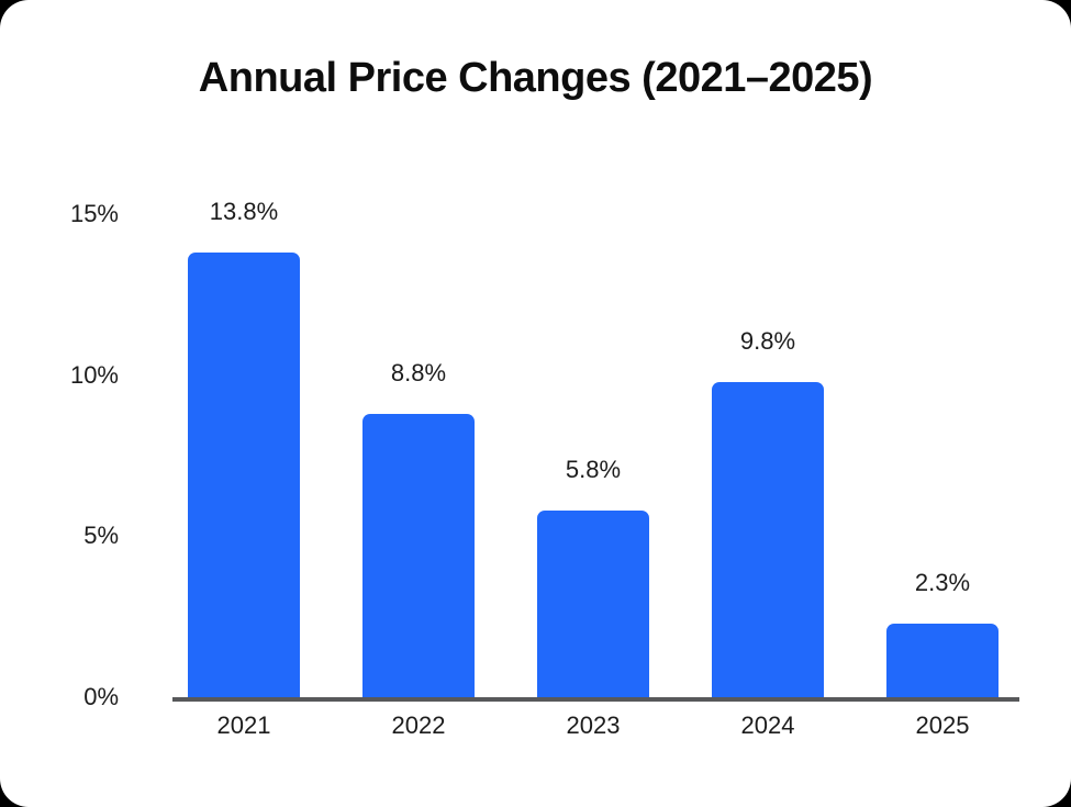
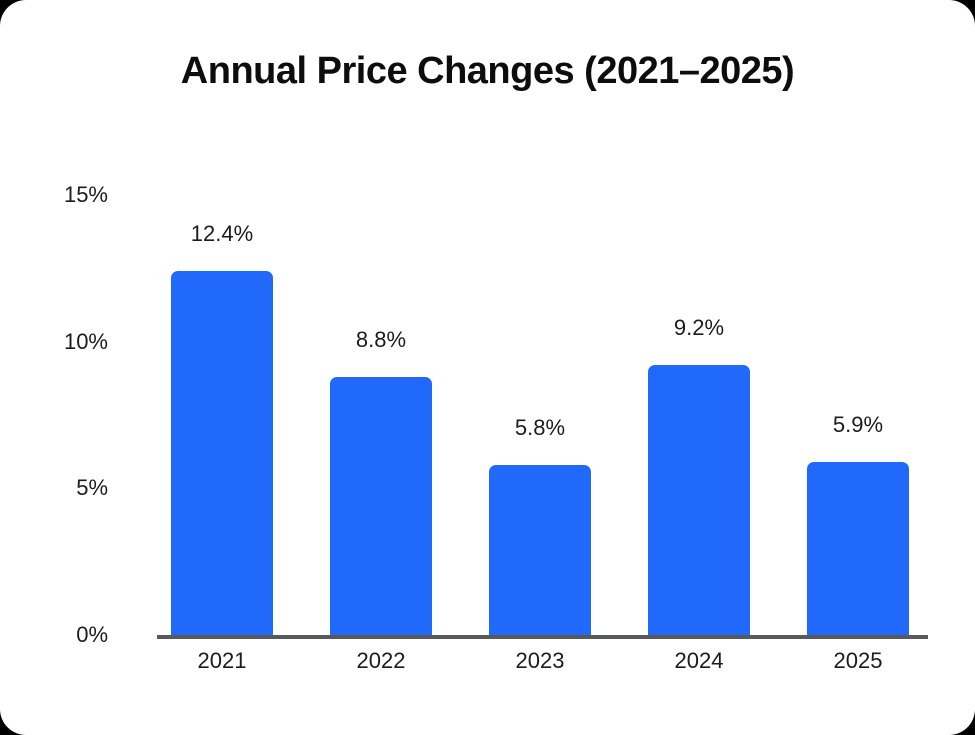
2021: 13.8% -> 12.4%
2024: 9.8% -> 9.2%
2025: 2.3% -> 5.9%
